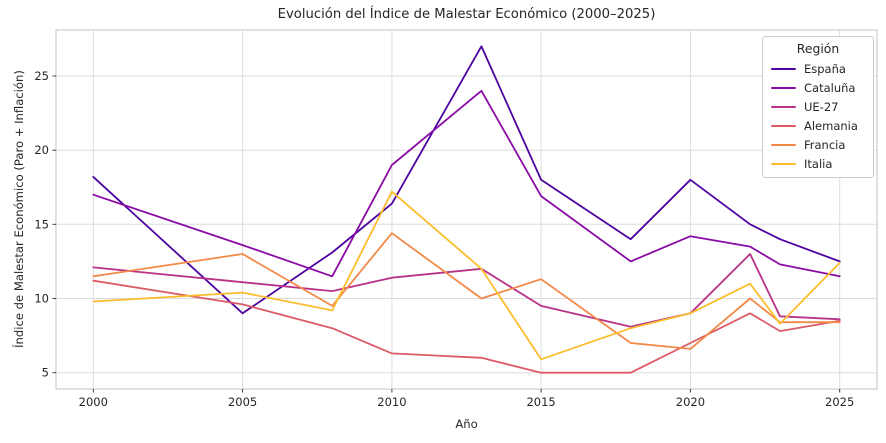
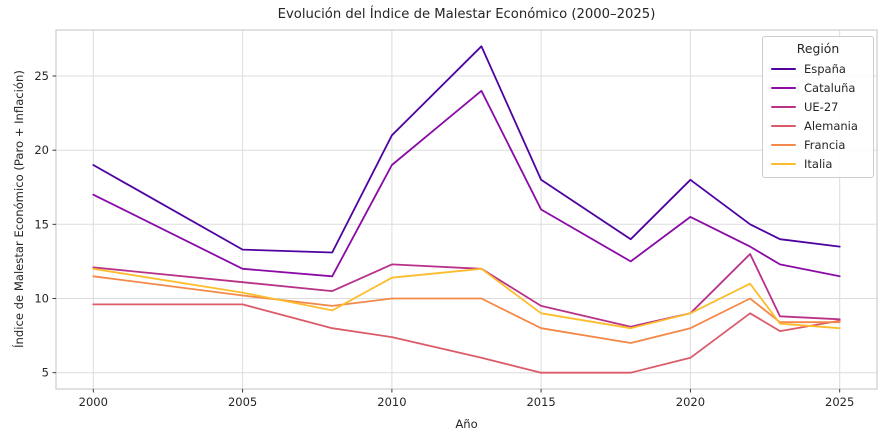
España/2000: 18.2 -> 19.0
Alemania/2000: 11.2 -> 9.6
Italia/2000: 9.8 -> 12.0
España/2005: 9.0 -> 13.3
Cataluña/2005: 13.6 -> 12.0
Francia/2005: 13.0 -> 10.2
España/2010: 16.4 -> 21.0
UE-27/2010: 11.4 -> 12.3
Alemania/2010: 6.3 -> 7.4
Francia/2010: 14.4 -> 10.0
Italia/2010: 17.2 -> 11.4
Cataluña/2015: 16.9 -> 16.0
Francia/2015: 11.3 -> 8.0
Italia/2015: 5.9 -> 9.0
Cataluña/2020: 14.2 -> 15.5
Alemania/2020: 7.0 -> 6.0
Francia/2020: 6.6 -> 8.0
España/2025: 12.5 -> 13.5
Italia/2025: 12.4 -> 8.0
